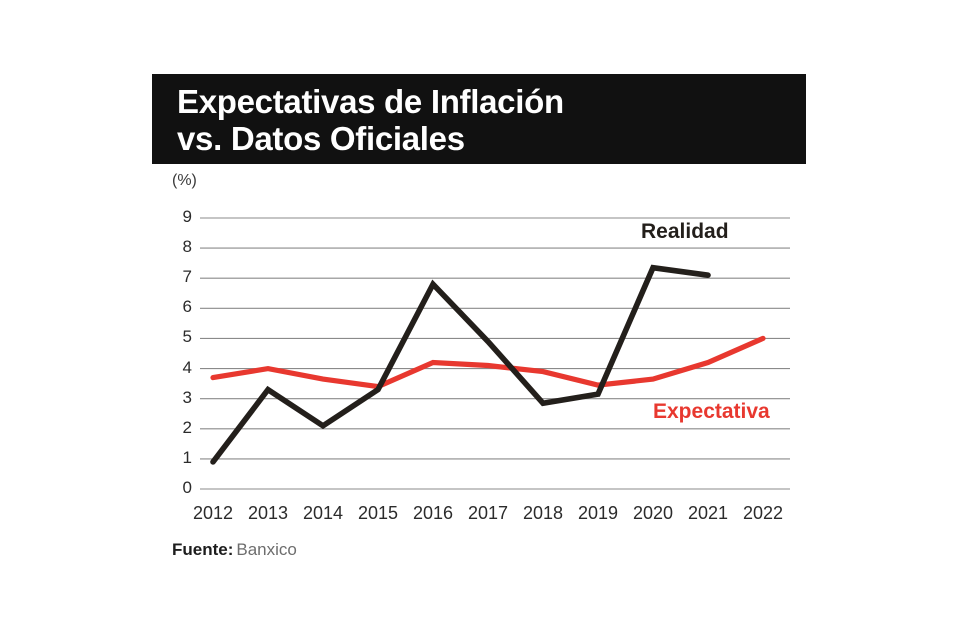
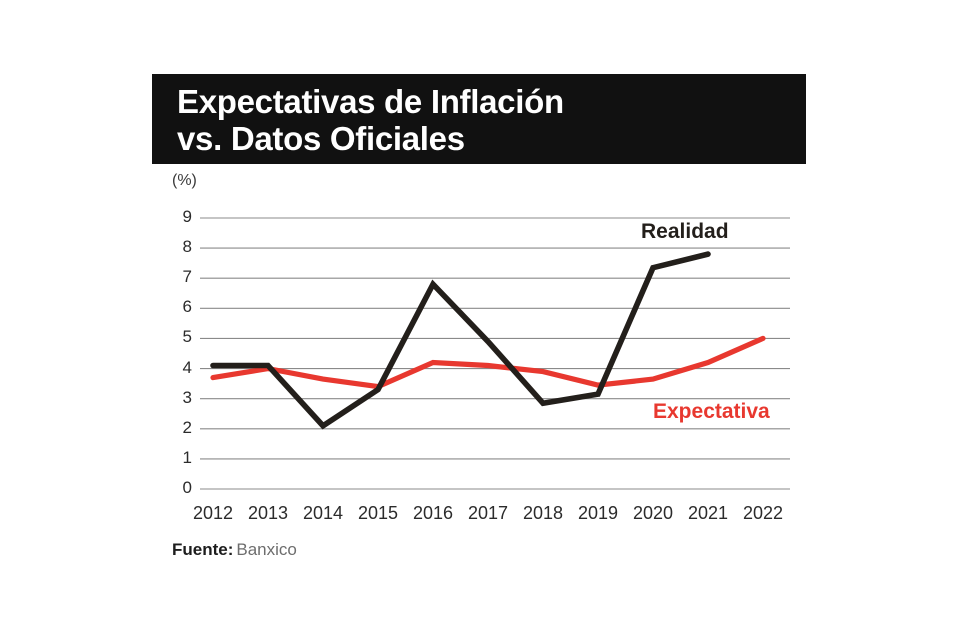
Realidad/2012: 0.9 -> 4.1
Realidad/2013: 3.3 -> 4.1
Realidad/2021: 7.1 -> 7.8
